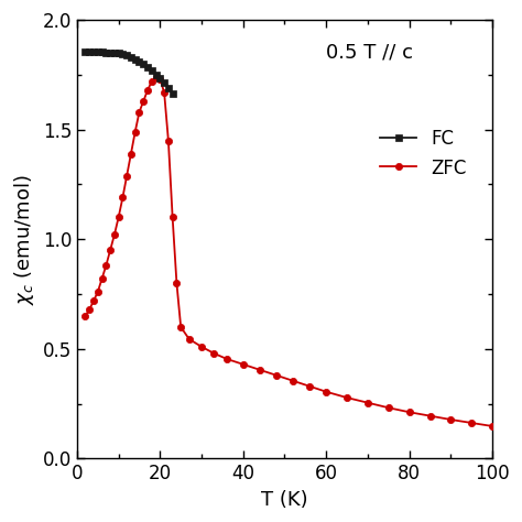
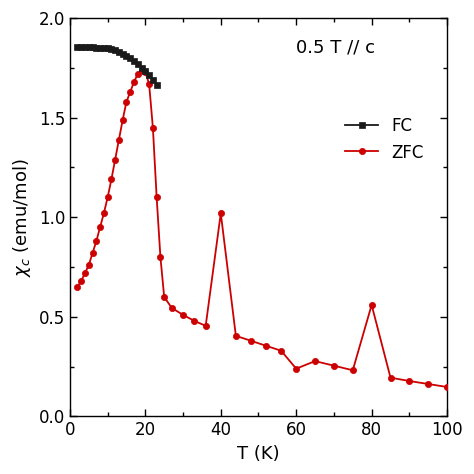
ZFC/40: 0.43 -> 1.02
ZFC/60: 0.30 -> 0.24
ZFC/80: 0.21 -> 0.56
